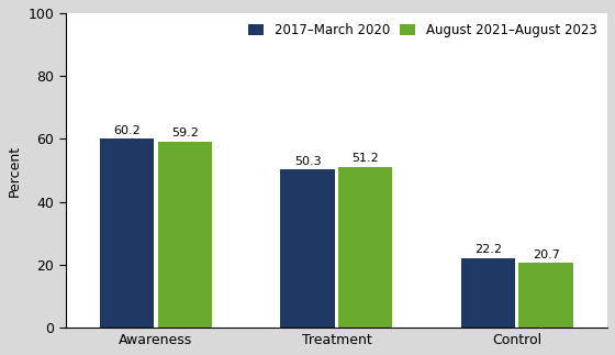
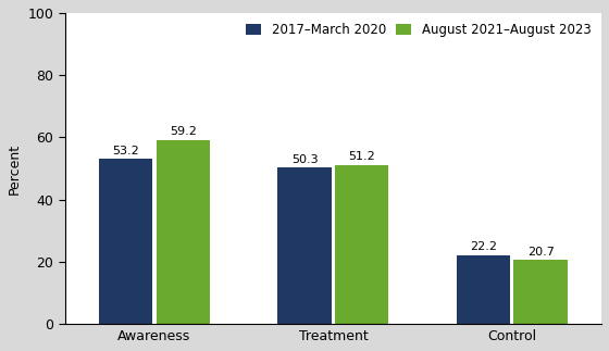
2017–March 2020/Awareness: 60.2 -> 53.2
